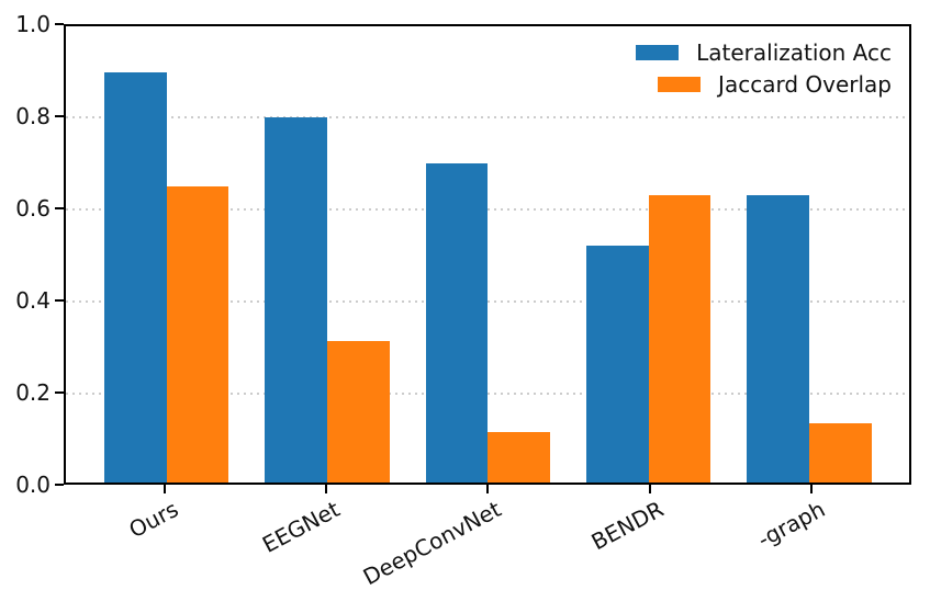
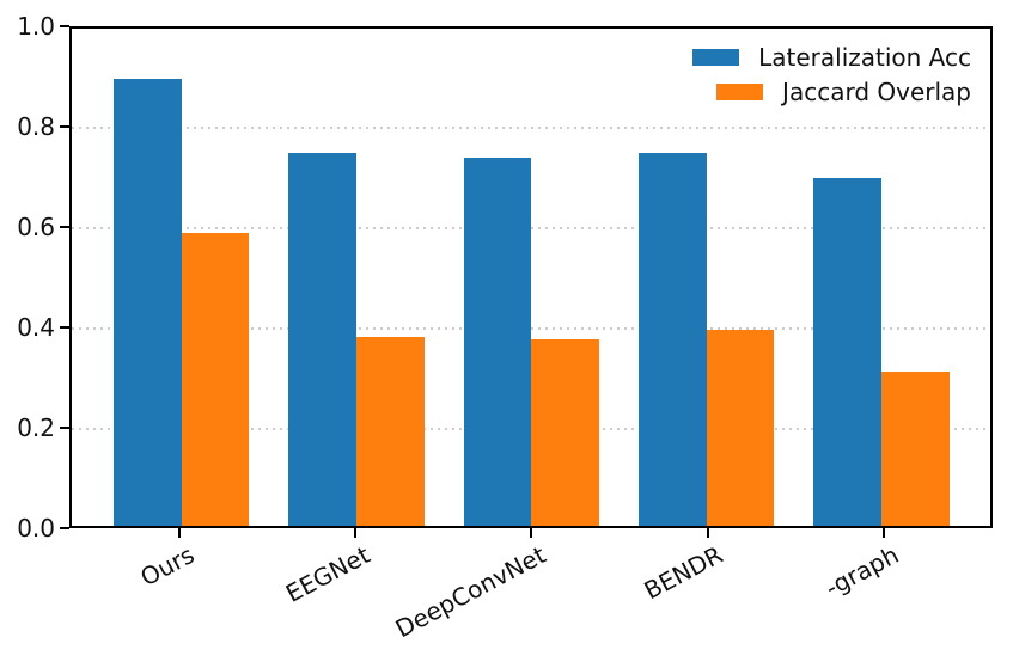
Jaccard Overlap/Ours: 0.65 -> 0.59
Lateralization Acc/EEGNet: 0.80 -> 0.75
Jaccard Overlap/EEGNet: 0.31 -> 0.38
Lateralization Acc/DeepConvNet: 0.70 -> 0.74
Jaccard Overlap/DeepConvNet: 0.11 -> 0.38
Lateralization Acc/BENDR: 0.52 -> 0.75
Jaccard Overlap/BENDR: 0.63 -> 0.40
Lateralization Acc/-graph: 0.63 -> 0.70
Jaccard Overlap/-graph: 0.13 -> 0.31
